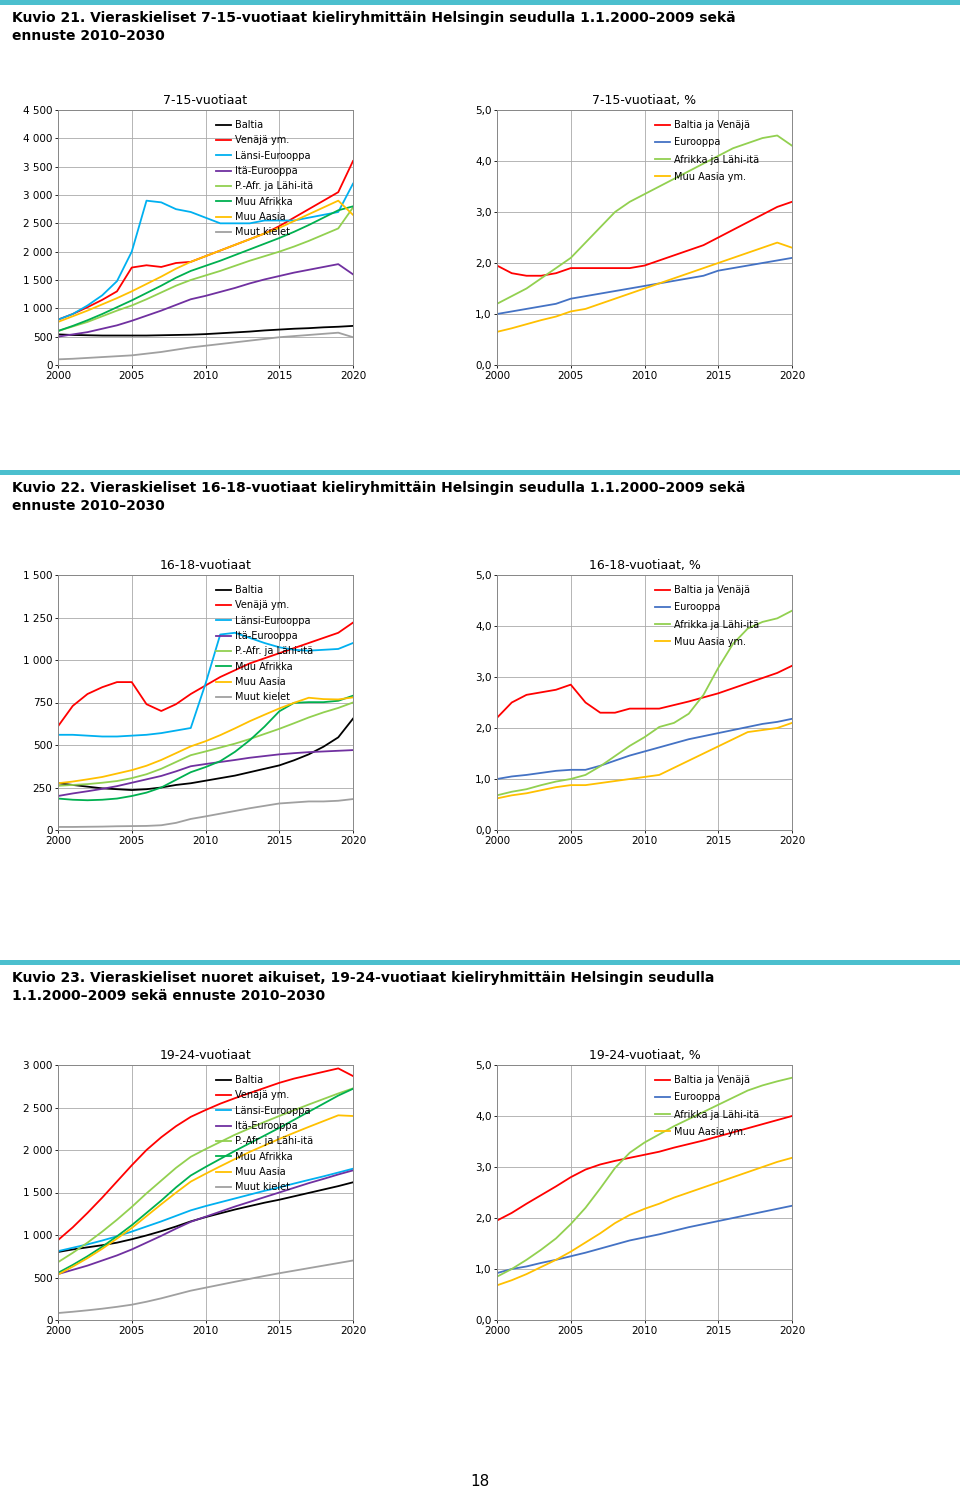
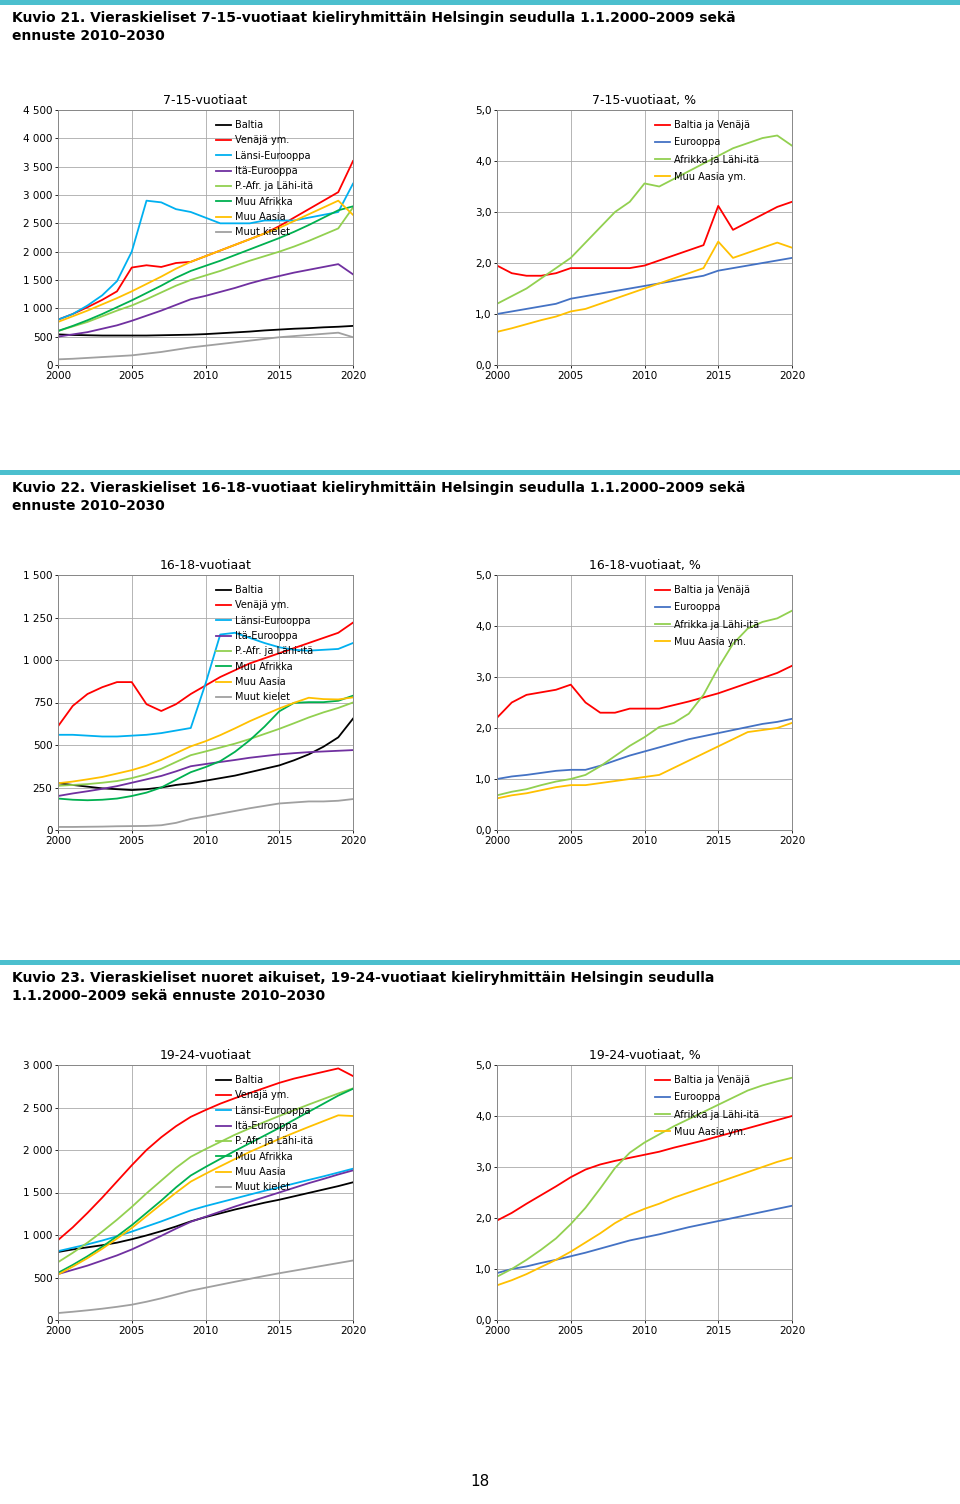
7-15-vuotiaat, %/Afrikka ja Lähi-itä/2010: 3,35 -> 3,56
7-15-vuotiaat, %/Baltia ja Venäjä/2015: 2,50 -> 3,12
7-15-vuotiaat, %/Muu Aasia ym./2015: 2,00 -> 2,42
